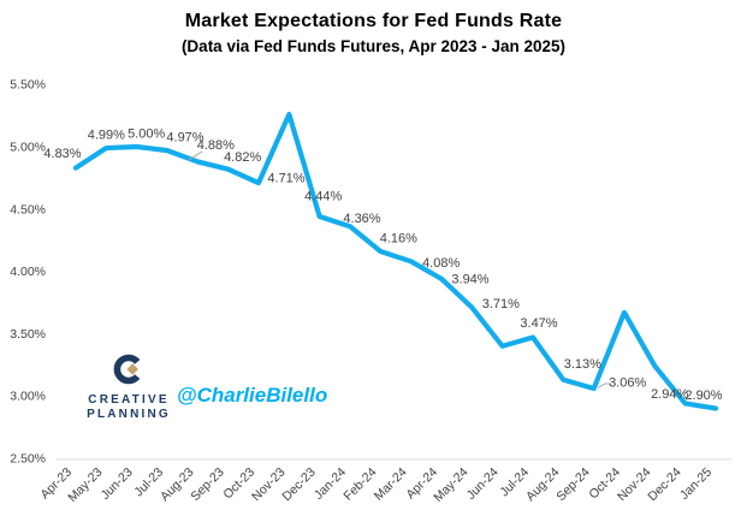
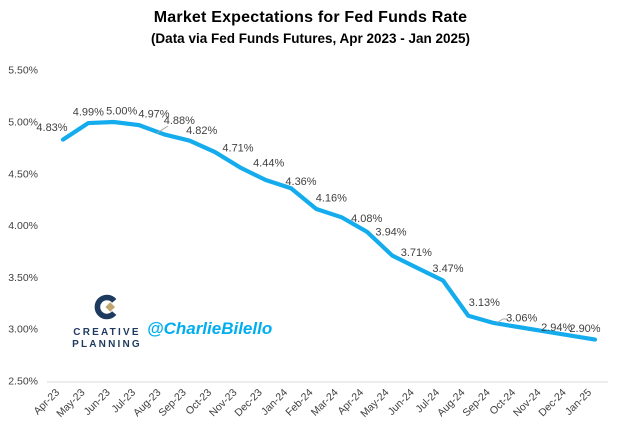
Nov-23: 5.26% -> 4.56%
Jun-24: 3.40% -> 3.59%
Oct-24: 3.67% -> 3.02%
Nov-24: 3.24% -> 2.98%
